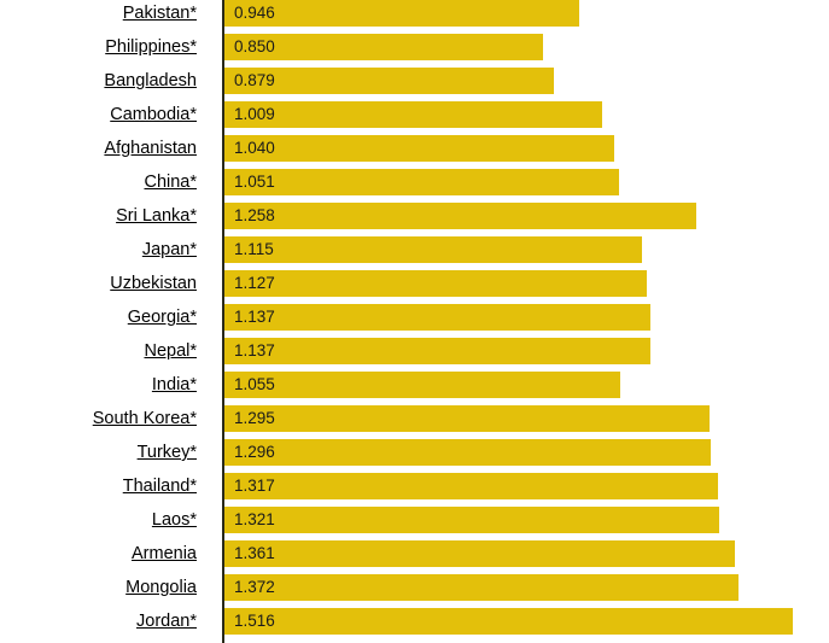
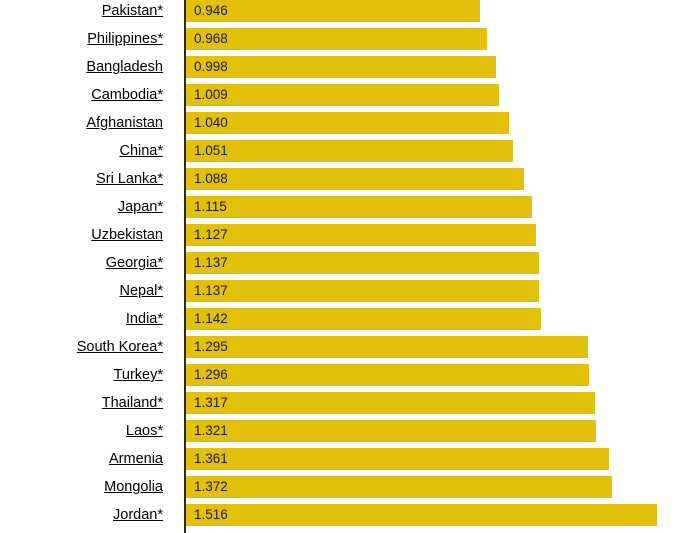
Philippines*: 0.850 -> 0.968
Bangladesh: 0.879 -> 0.998
Sri Lanka*: 1.258 -> 1.088
India*: 1.055 -> 1.142
